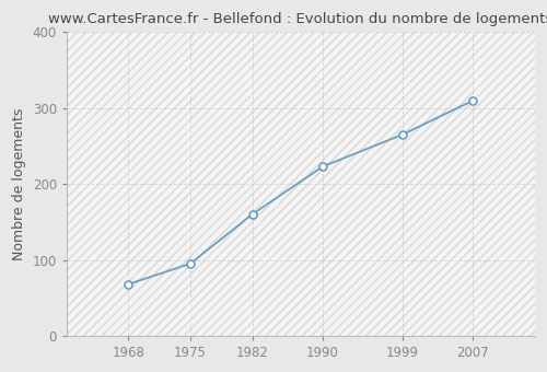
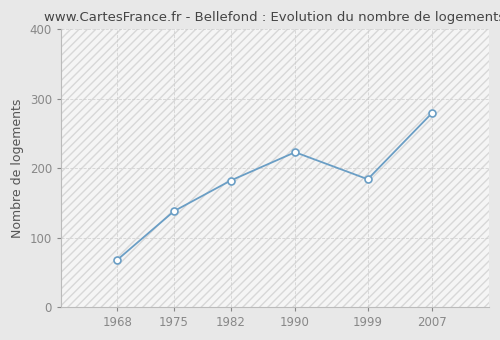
1975: 95 -> 138
1982: 160 -> 182
1999: 265 -> 184
2007: 310 -> 280
